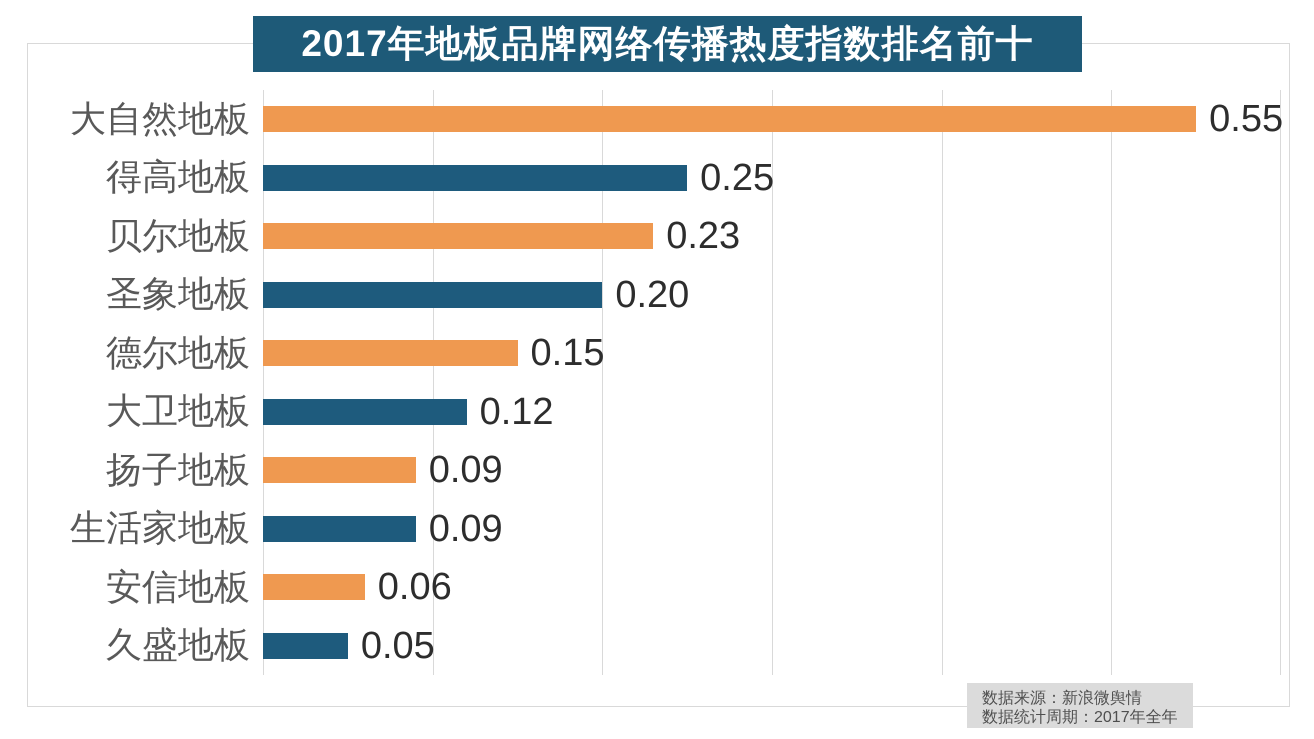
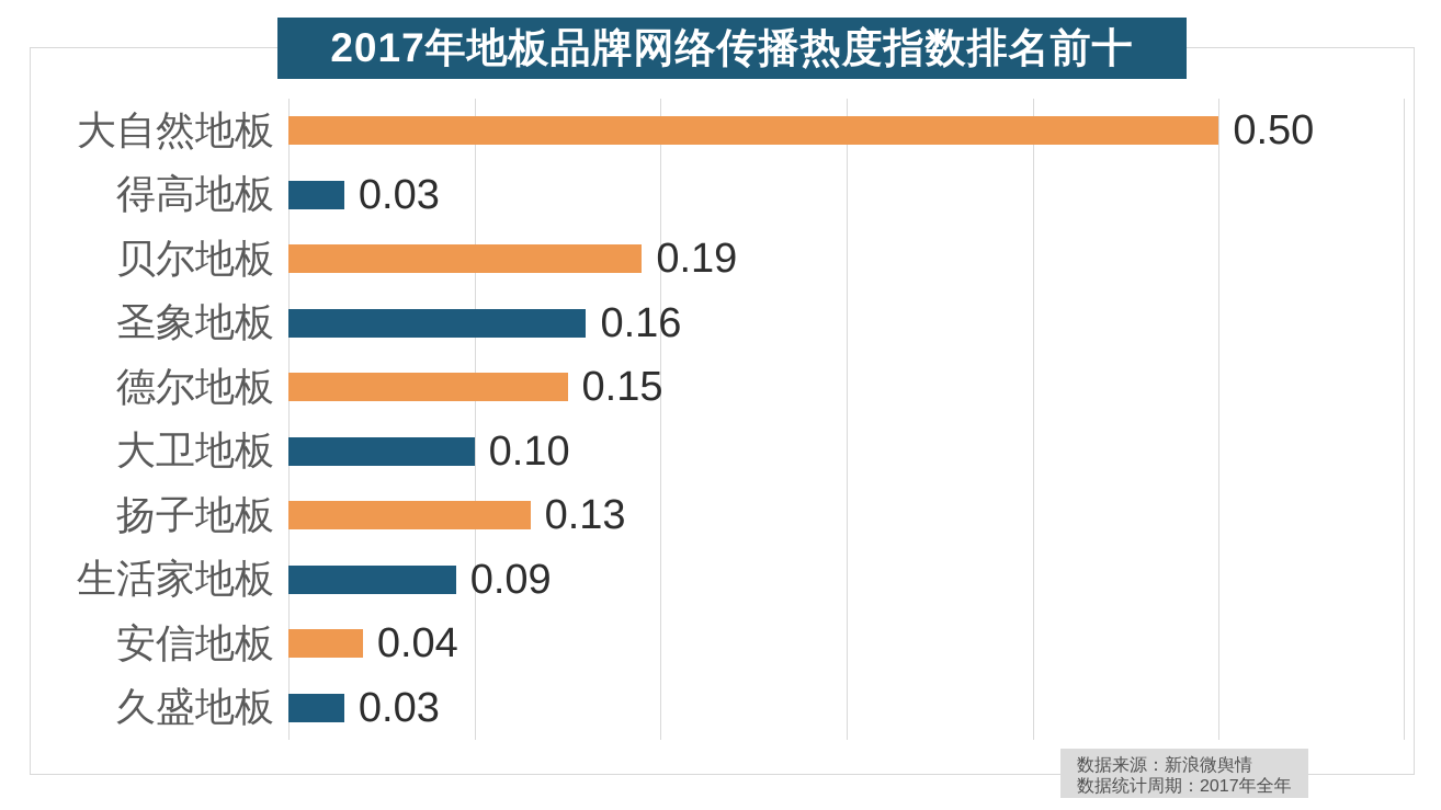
大自然地板: 0.55 -> 0.50
得高地板: 0.25 -> 0.03
贝尔地板: 0.23 -> 0.19
圣象地板: 0.20 -> 0.16
大卫地板: 0.12 -> 0.10
扬子地板: 0.09 -> 0.13
安信地板: 0.06 -> 0.04
久盛地板: 0.05 -> 0.03
